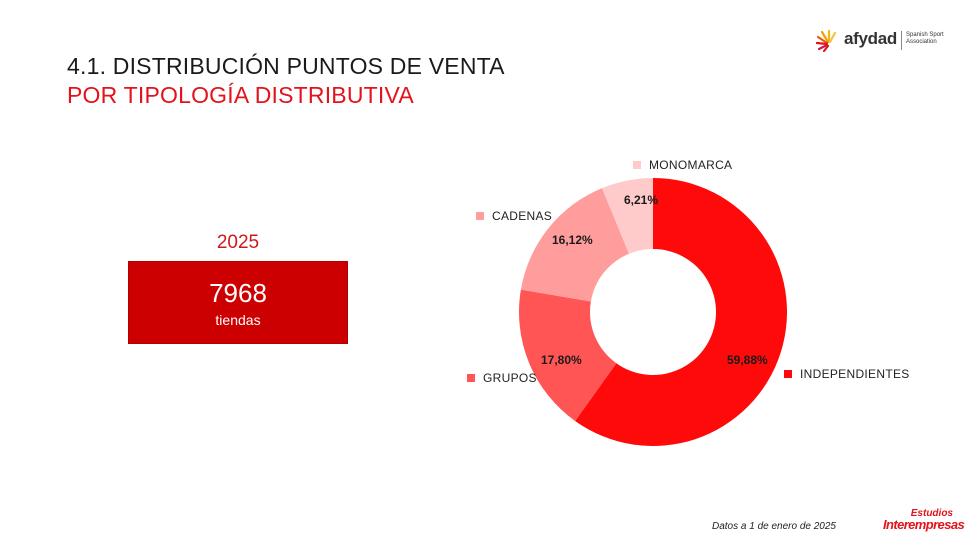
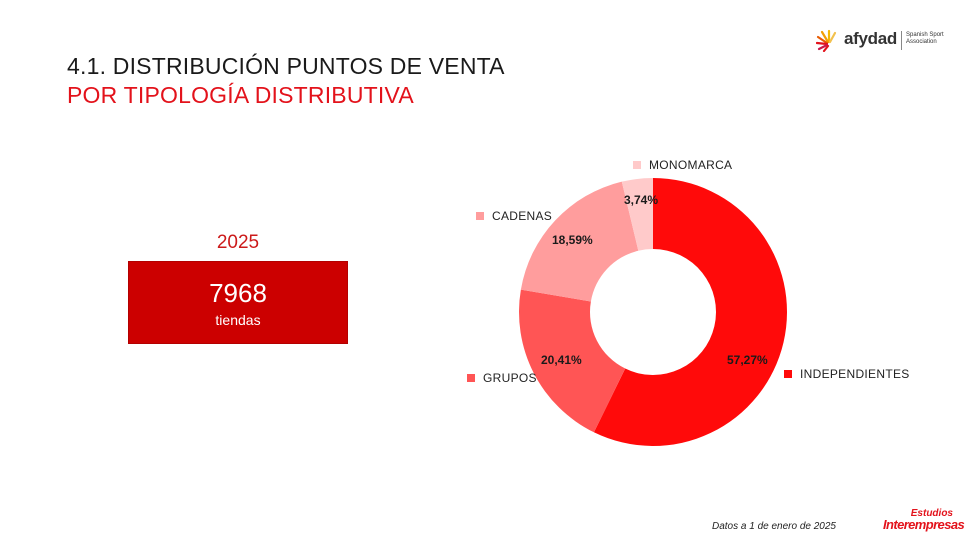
INDEPENDIENTES: 59,88% -> 57,27%
GRUPOS: 17,80% -> 20,41%
CADENAS: 16,12% -> 18,59%
MONOMARCA: 6,21% -> 3,74%
